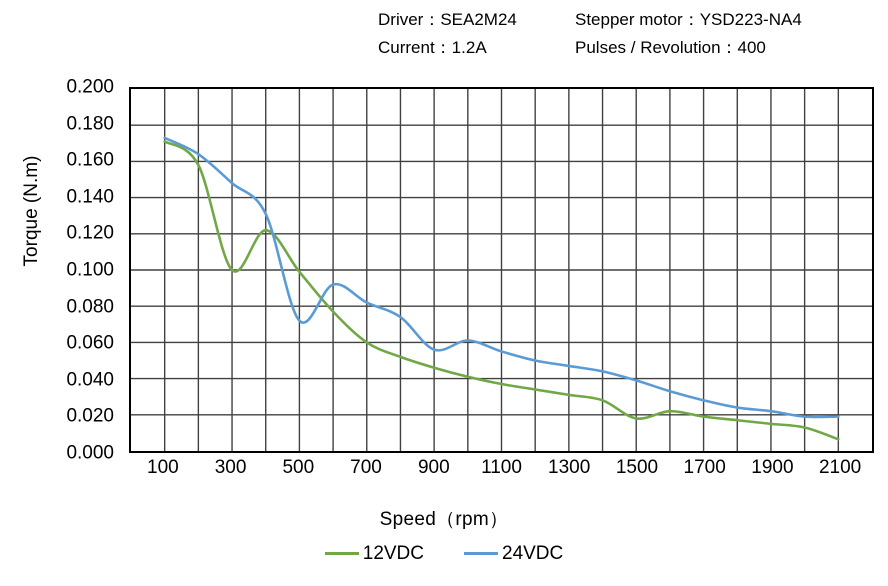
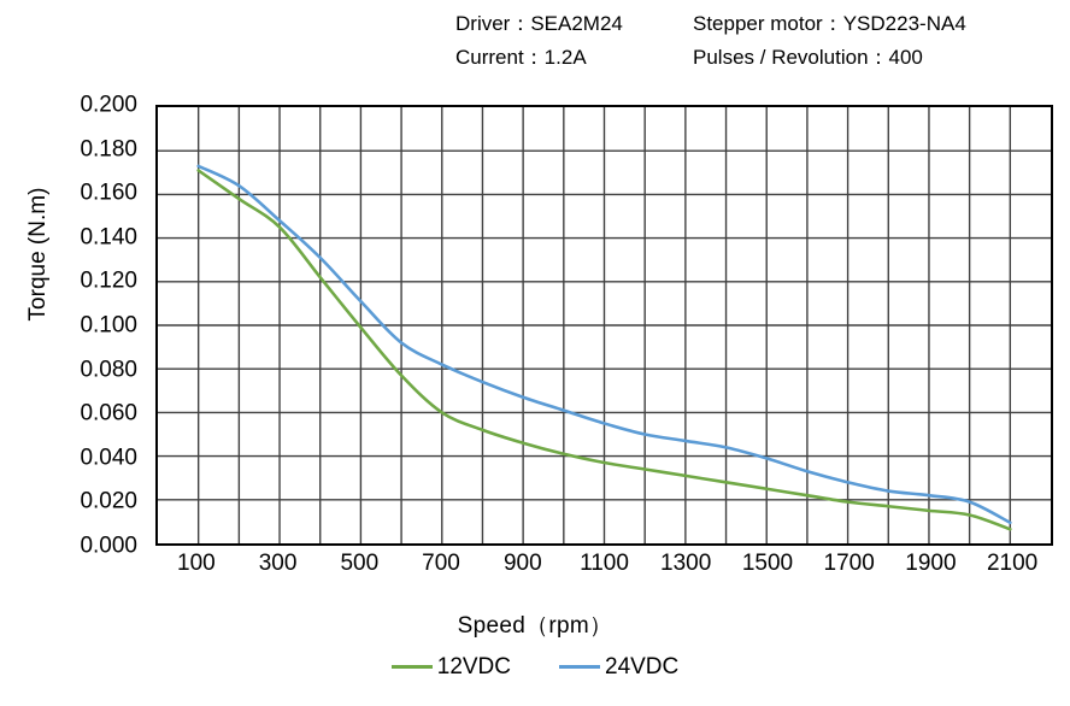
12VDC/300: 0.100 -> 0.145
24VDC/500: 0.072 -> 0.111
24VDC/900: 0.056 -> 0.067
12VDC/1500: 0.018 -> 0.025
24VDC/2100: 0.019 -> 0.009
